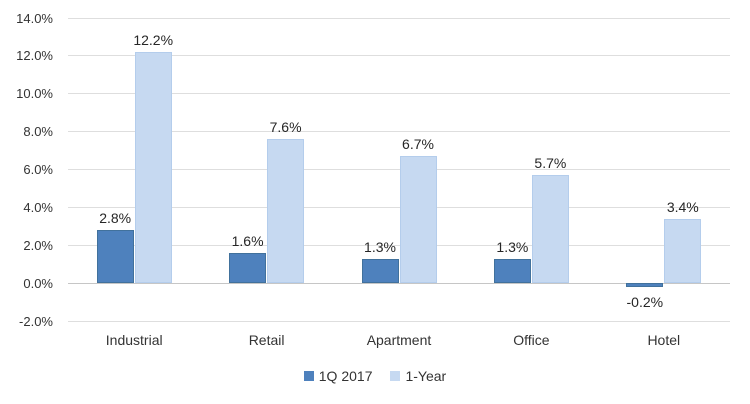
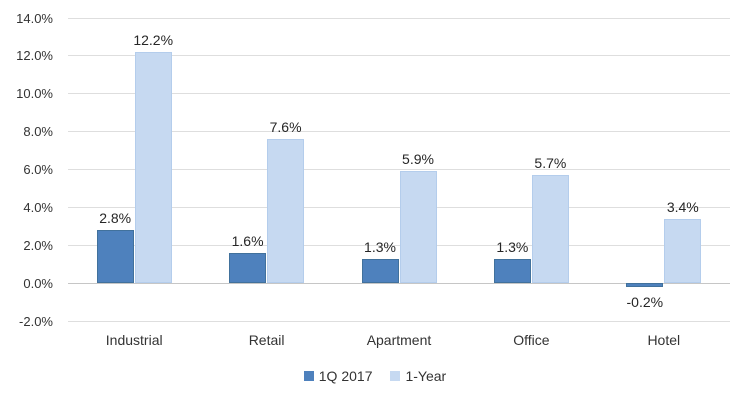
1-Year/Apartment: 6.7% -> 5.9%
